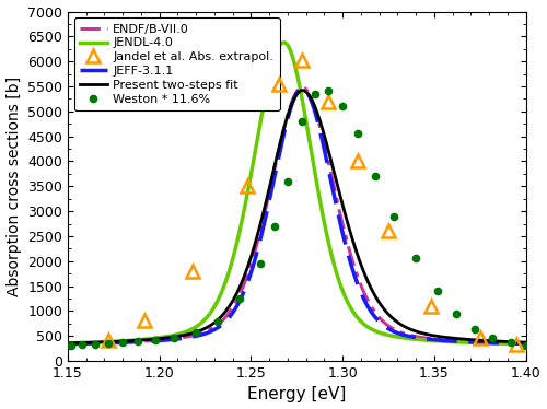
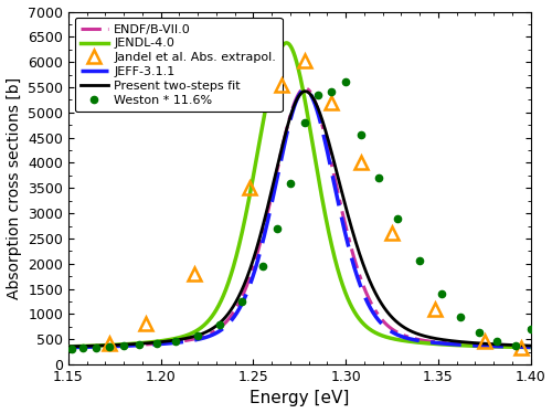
Weston * 11.6%/1.30: 5100 -> 5600
Weston * 11.6%/1.40: 310 -> 700
